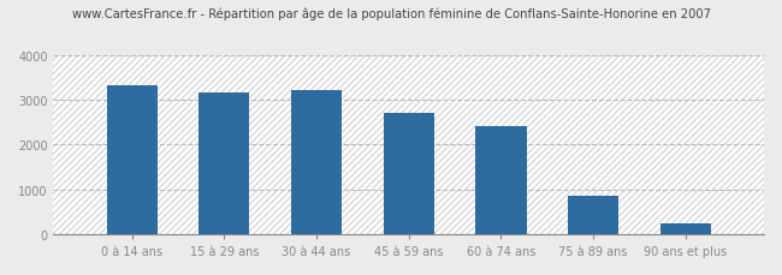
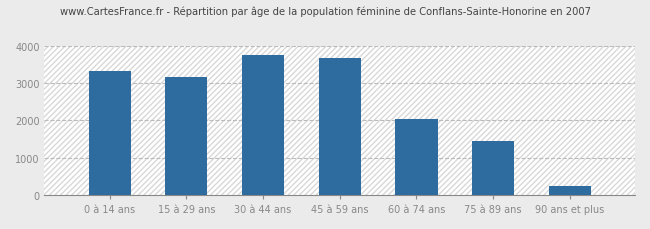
30 à 44 ans: 3200 -> 3740
45 à 59 ans: 2700 -> 3680
60 à 74 ans: 2400 -> 2030
75 à 89 ans: 850 -> 1440
